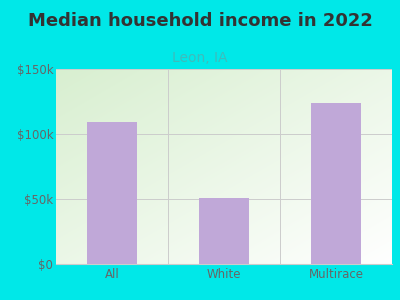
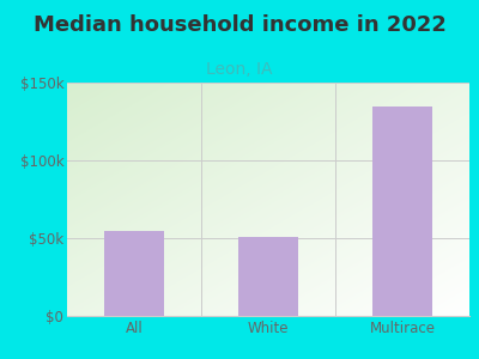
All: $109k -> $55k
Multirace: $124k -> $135k
